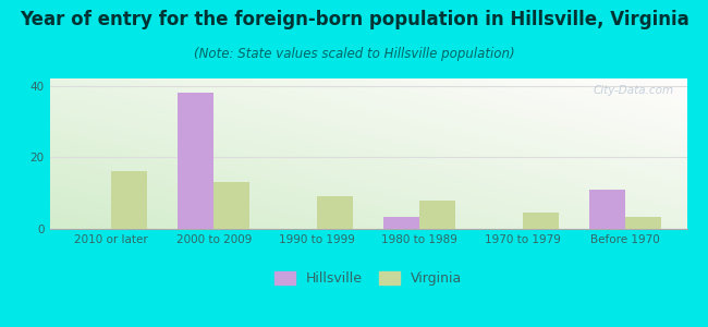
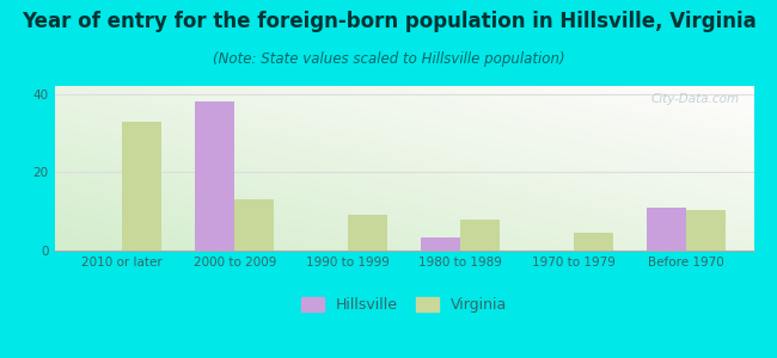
Virginia/2010 or later: 16.0 -> 33.0
Virginia/Before 1970: 3.5 -> 10.5
